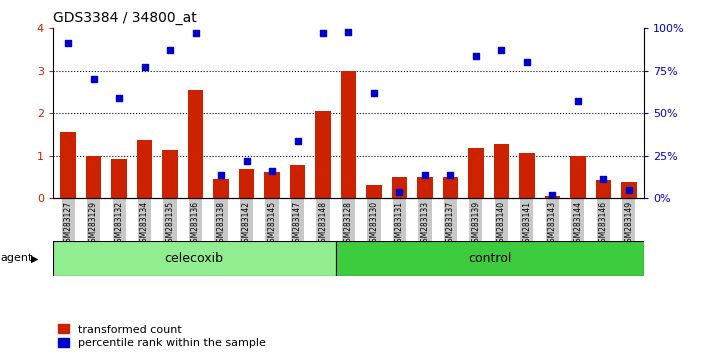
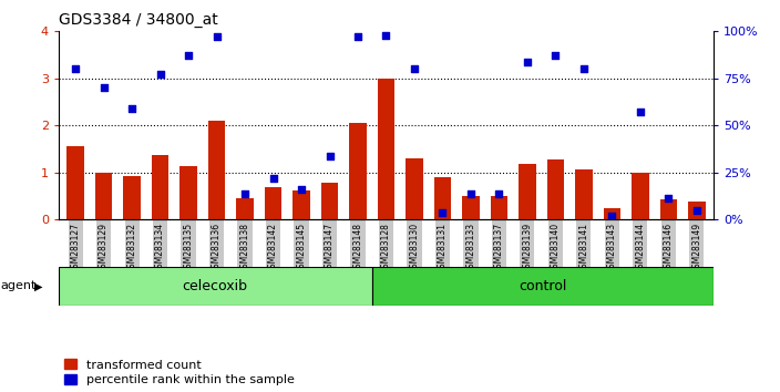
percentile rank within the sample/GSM283127: 3.65 -> 3.20
transformed count/GSM283136: 2.55 -> 2.10
transformed count/GSM283130: 0.32 -> 1.30
percentile rank within the sample/GSM283130: 2.48 -> 3.20
transformed count/GSM283131: 0.51 -> 0.90
transformed count/GSM283143: 0.05 -> 0.25
